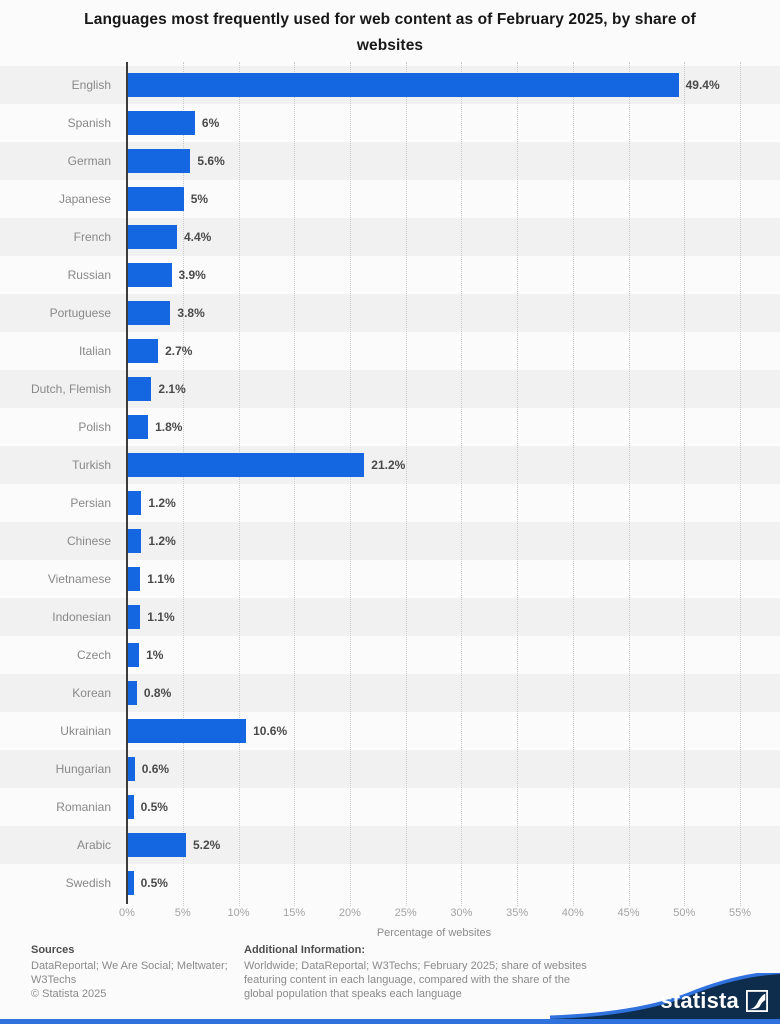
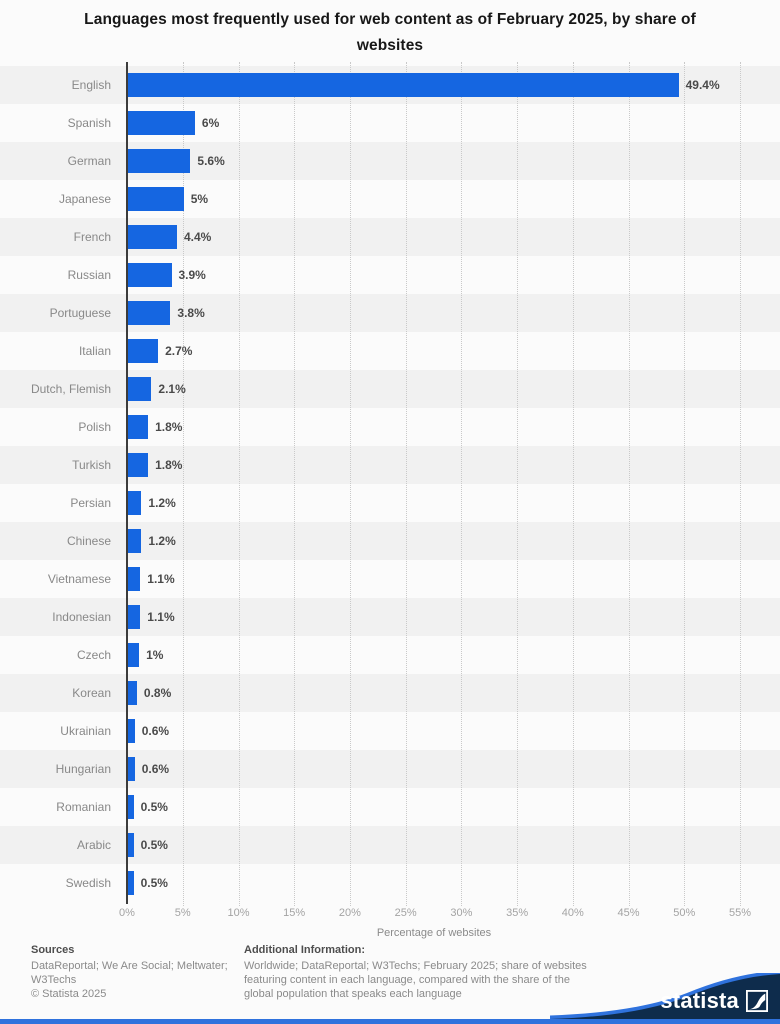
Turkish: 21.2% -> 1.8%
Ukrainian: 10.6% -> 0.6%
Arabic: 5.2% -> 0.5%
